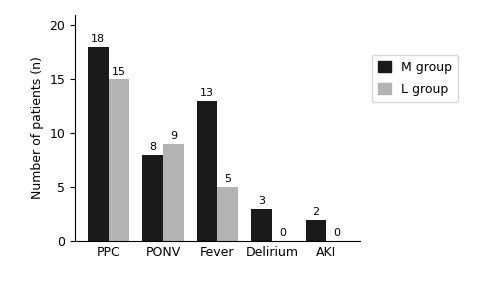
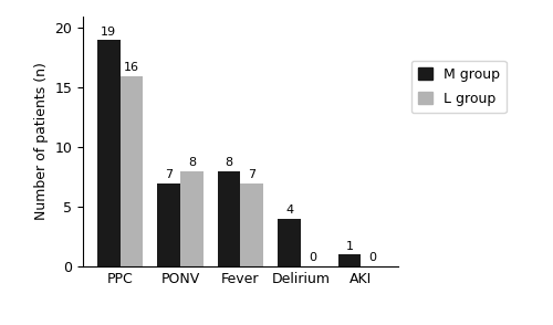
M group/PPC: 18 -> 19
L group/PPC: 15 -> 16
M group/PONV: 8 -> 7
L group/PONV: 9 -> 8
M group/Fever: 13 -> 8
L group/Fever: 5 -> 7
M group/Delirium: 3 -> 4
M group/AKI: 2 -> 1
